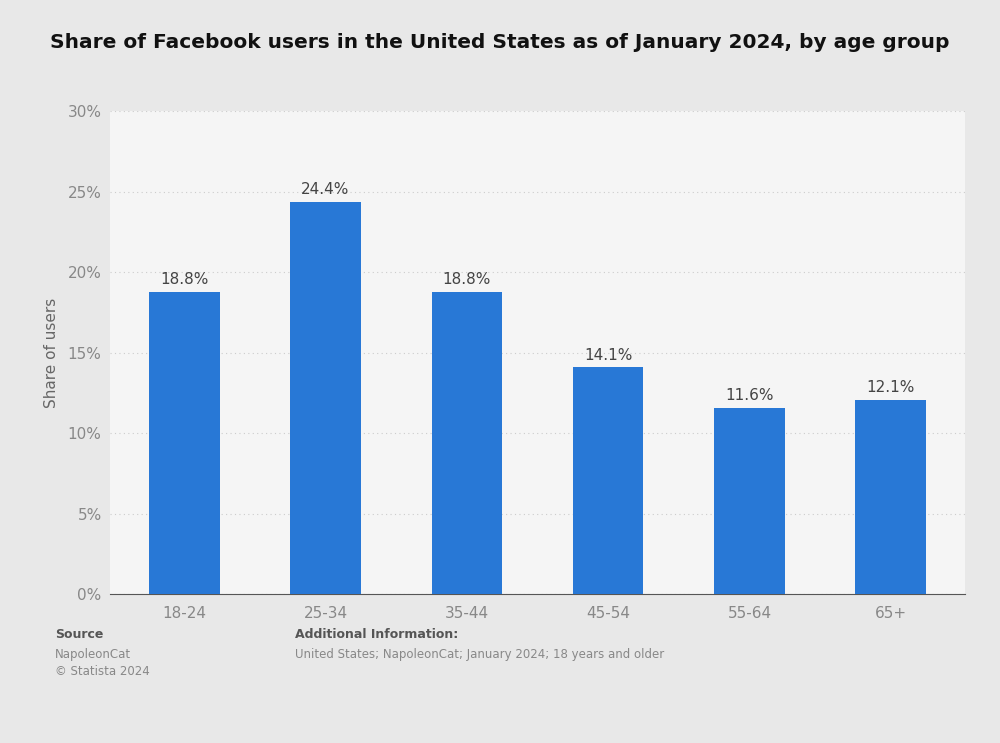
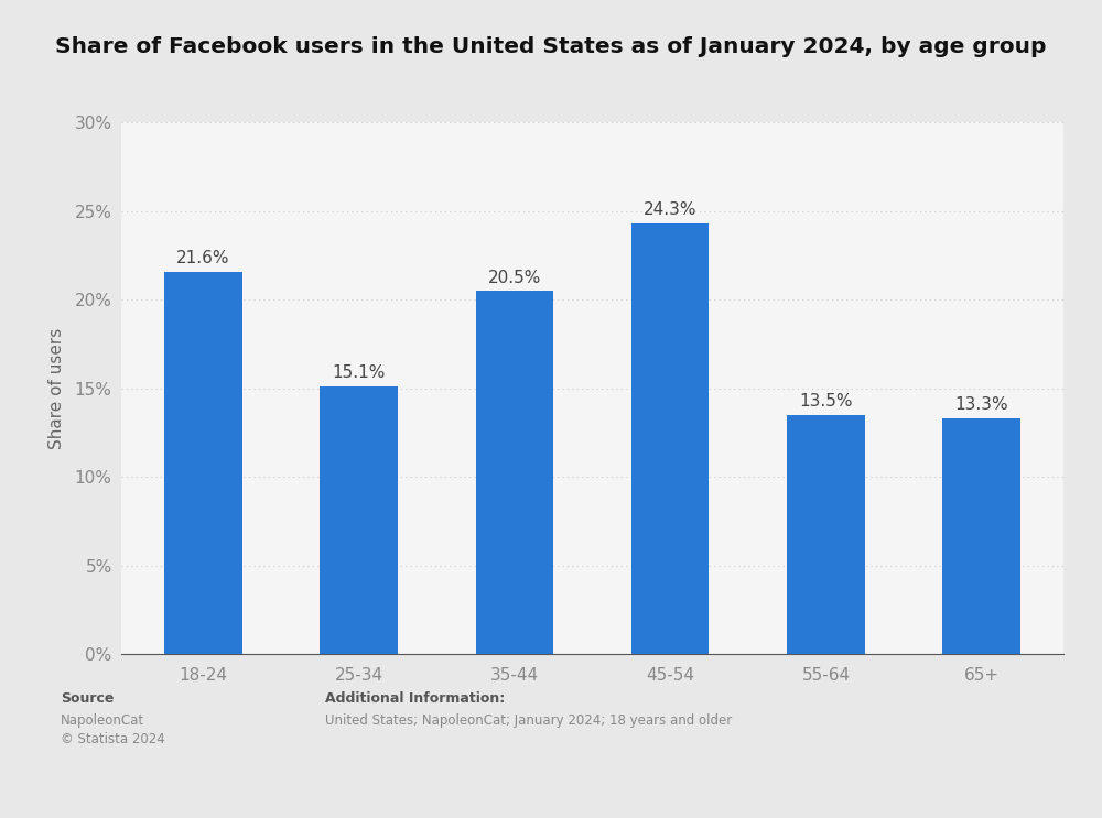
18-24: 18.8% -> 21.6%
25-34: 24.4% -> 15.1%
35-44: 18.8% -> 20.5%
45-54: 14.1% -> 24.3%
55-64: 11.6% -> 13.5%
65+: 12.1% -> 13.3%
